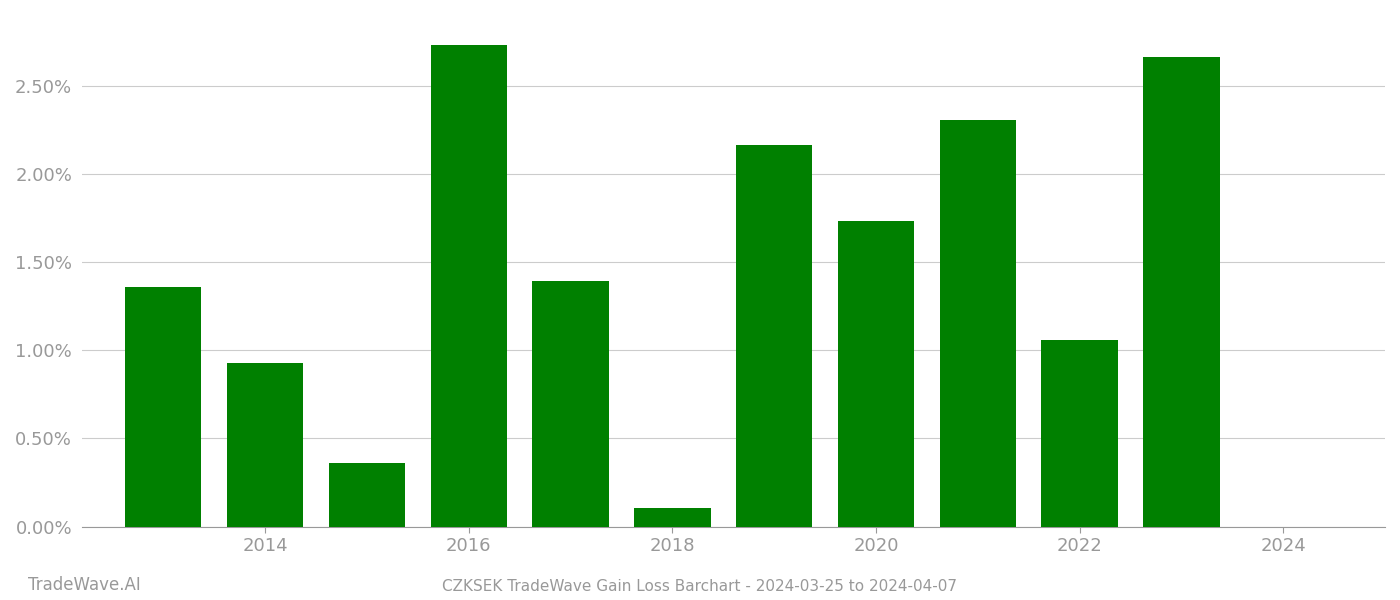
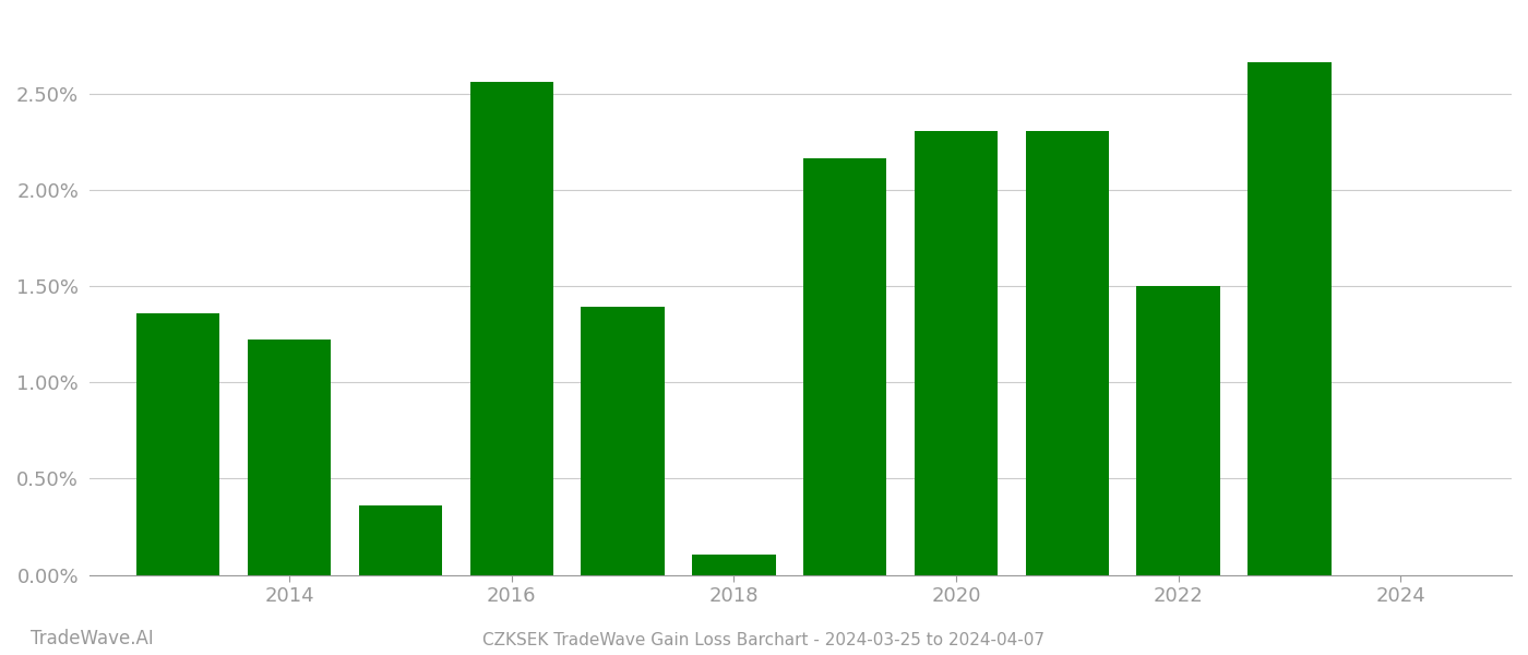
2014: 0.93% -> 1.22%
2016: 2.73% -> 2.56%
2020: 1.73% -> 2.31%
2022: 1.06% -> 1.50%
